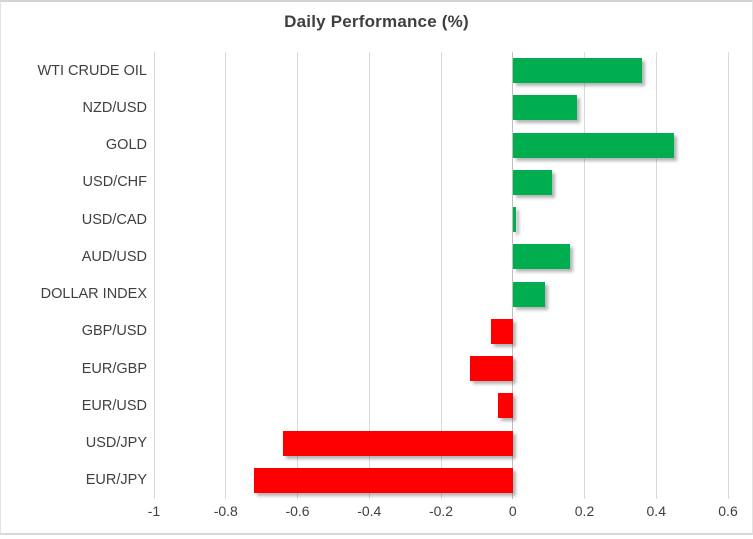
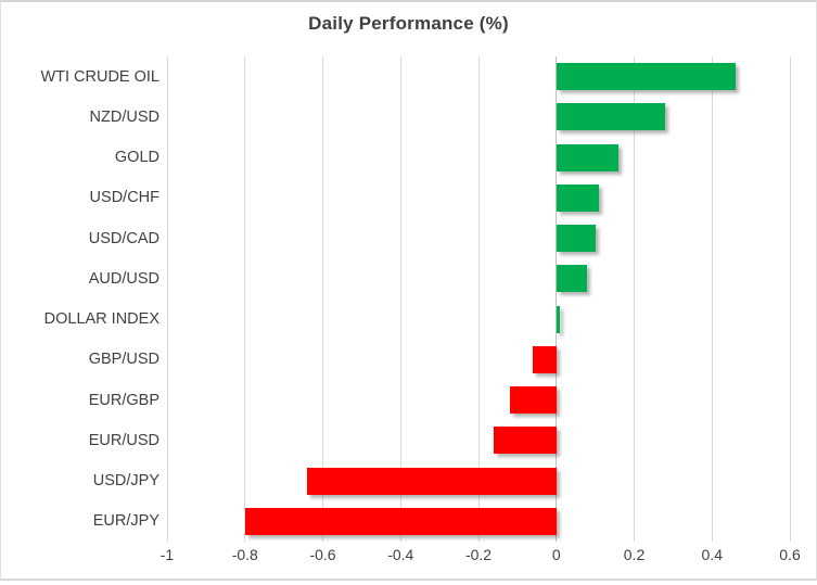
WTI CRUDE OIL: 0.36 -> 0.46
NZD/USD: 0.18 -> 0.28
GOLD: 0.45 -> 0.16
USD/CAD: 0.01 -> 0.10
AUD/USD: 0.16 -> 0.08
DOLLAR INDEX: 0.09 -> 0.01
EUR/USD: -0.04 -> -0.16
EUR/JPY: -0.72 -> -0.80
